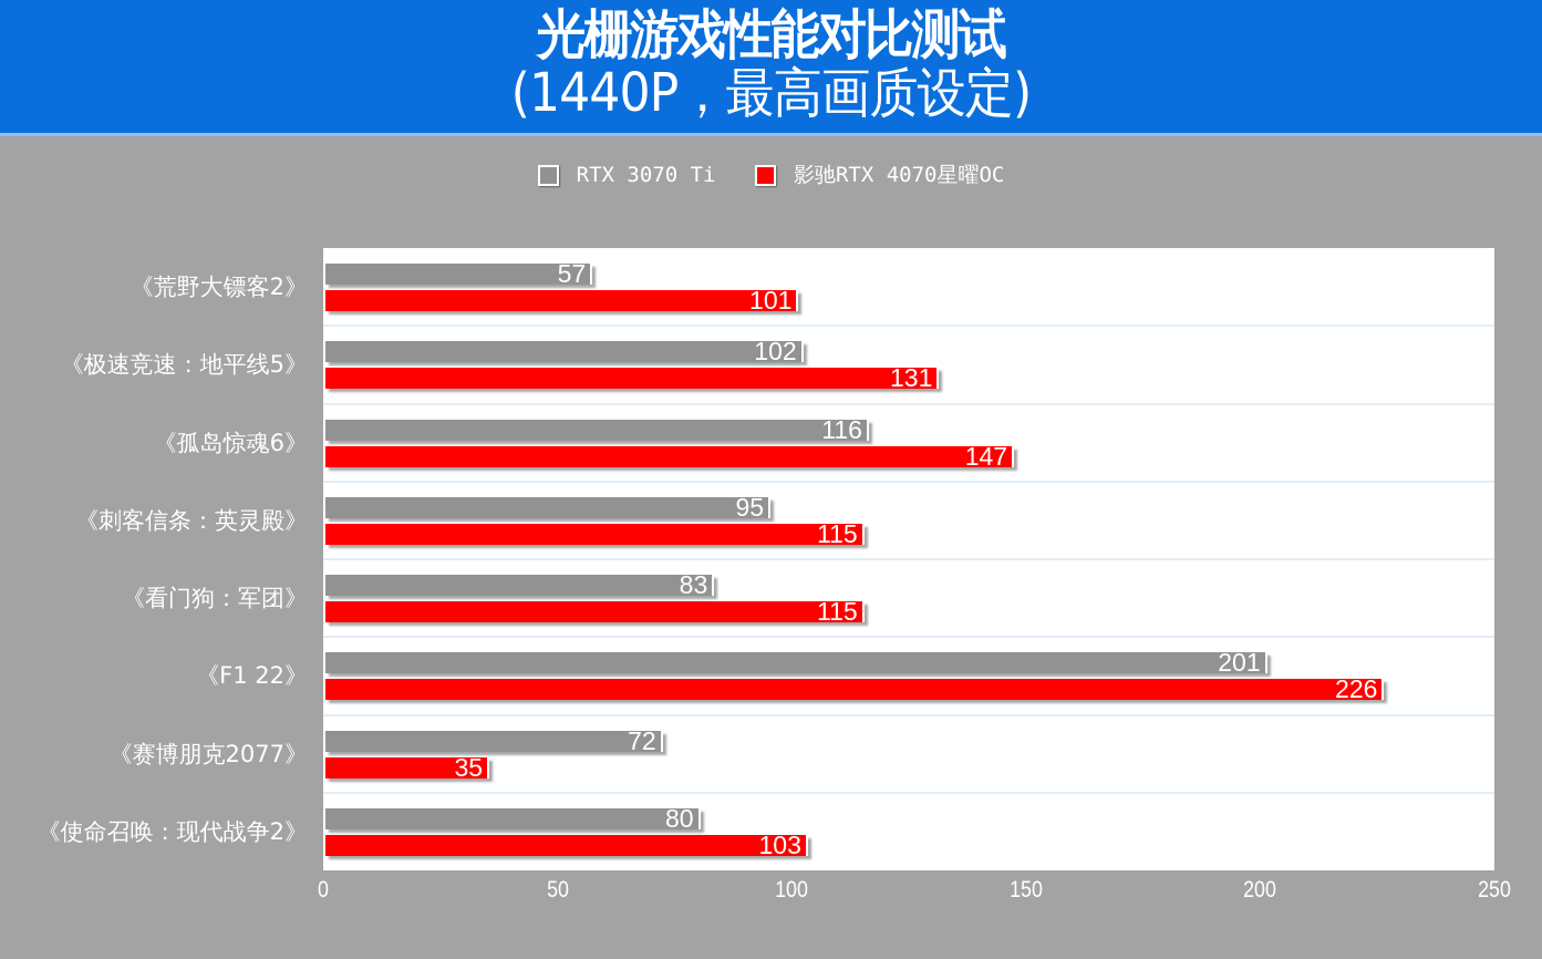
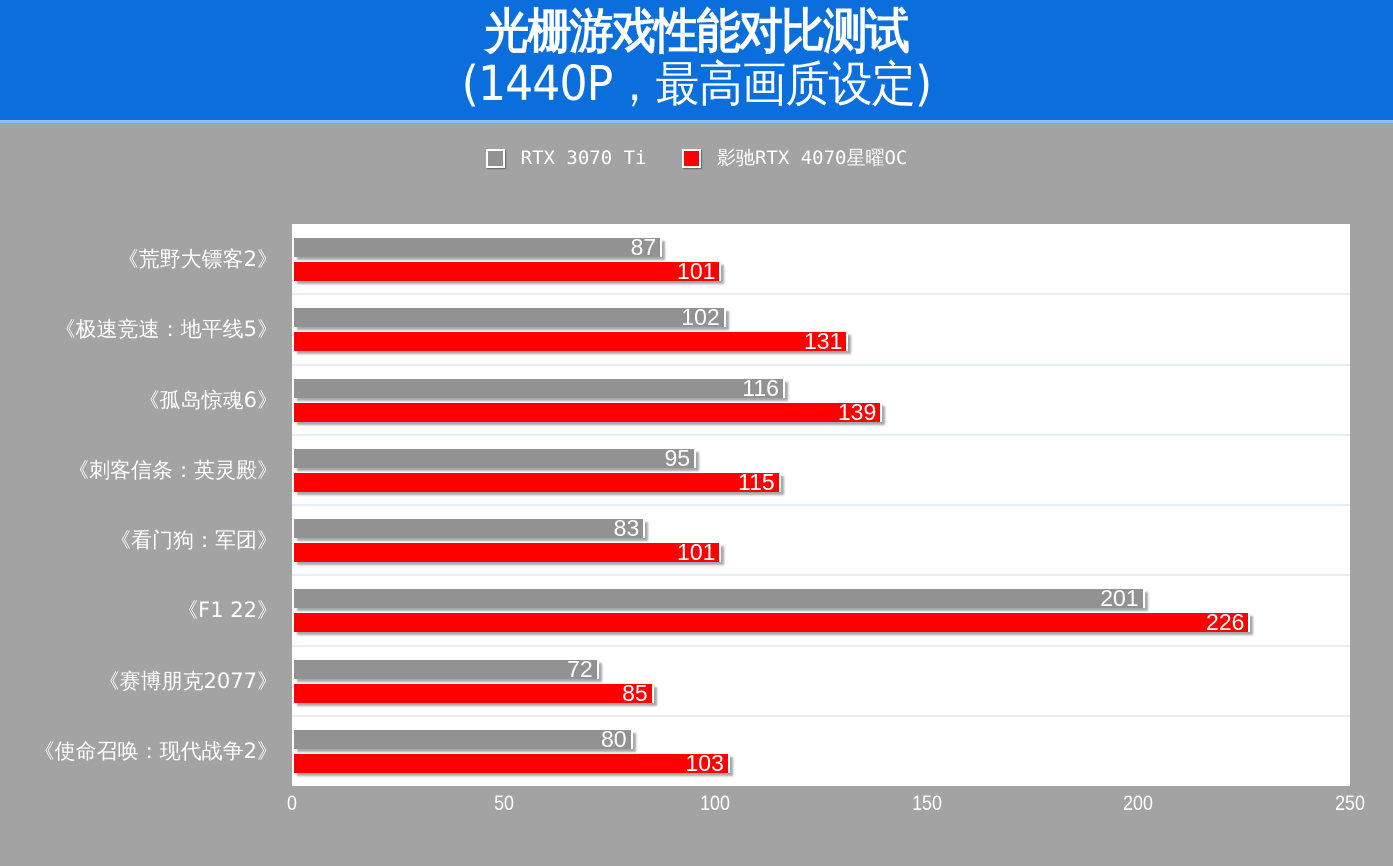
RTX 3070 Ti/《荒野大镖客2》: 57 -> 87
影驰RTX 4070星曜OC/《孤岛惊魂6》: 147 -> 139
影驰RTX 4070星曜OC/《看门狗：军团》: 115 -> 101
影驰RTX 4070星曜OC/《赛博朋克2077》: 35 -> 85
